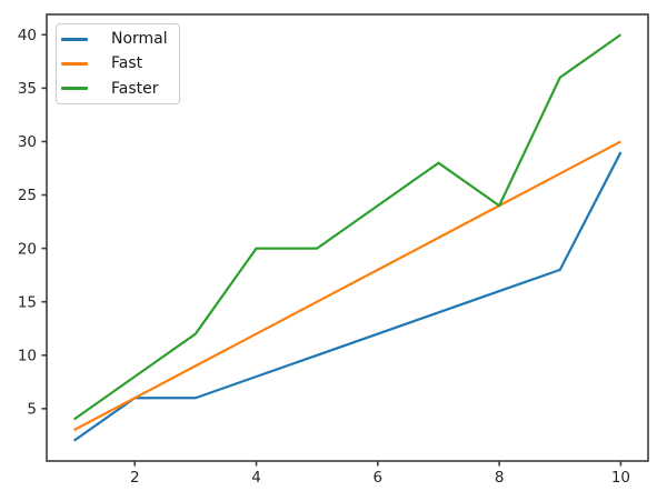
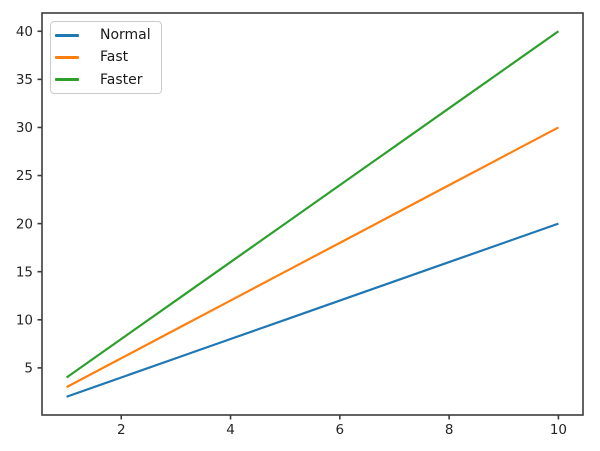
Normal/2: 6 -> 4
Faster/4: 20 -> 16
Faster/8: 24 -> 32
Normal/10: 29 -> 20
